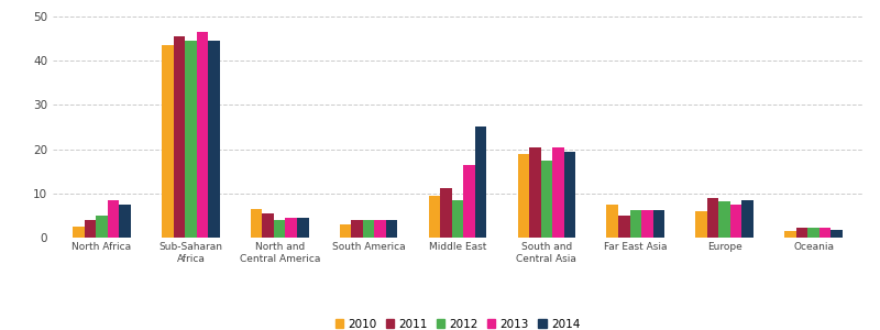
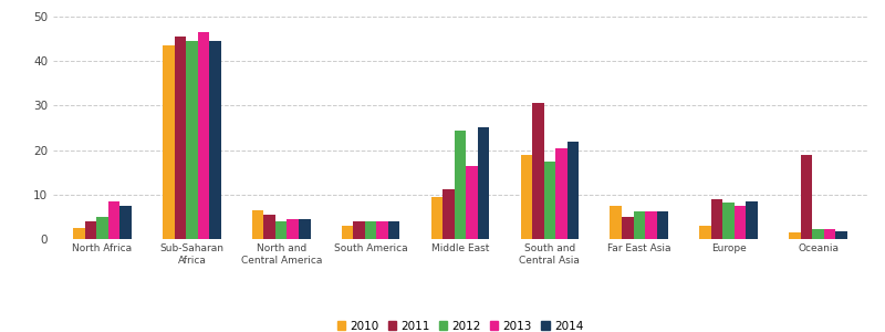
2012/Middle East: 8.5 -> 24.5
2011/South and Central Asia: 20.5 -> 30.5
2014/South and Central Asia: 19.5 -> 22.0
2010/Europe: 6.0 -> 3.0
2011/Oceania: 2.2 -> 19.0
